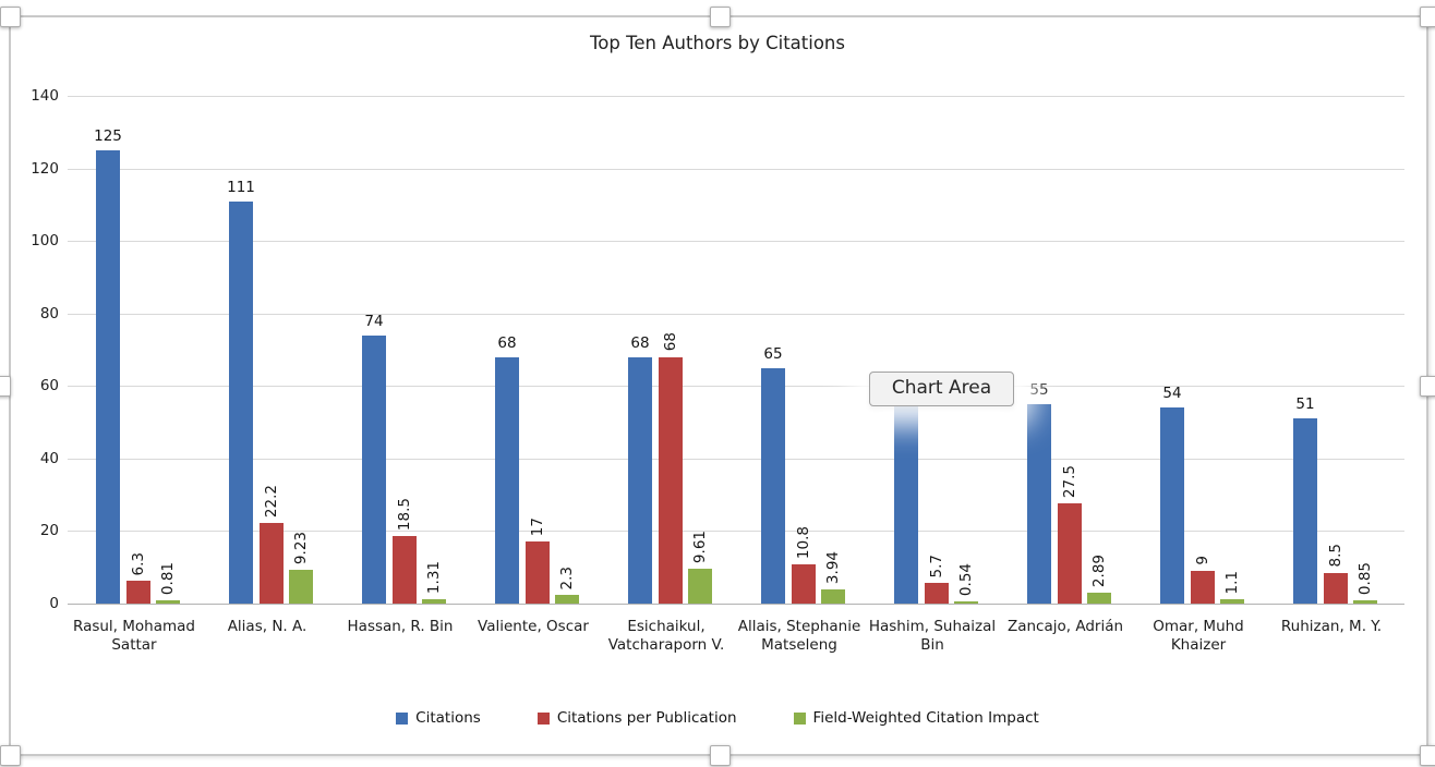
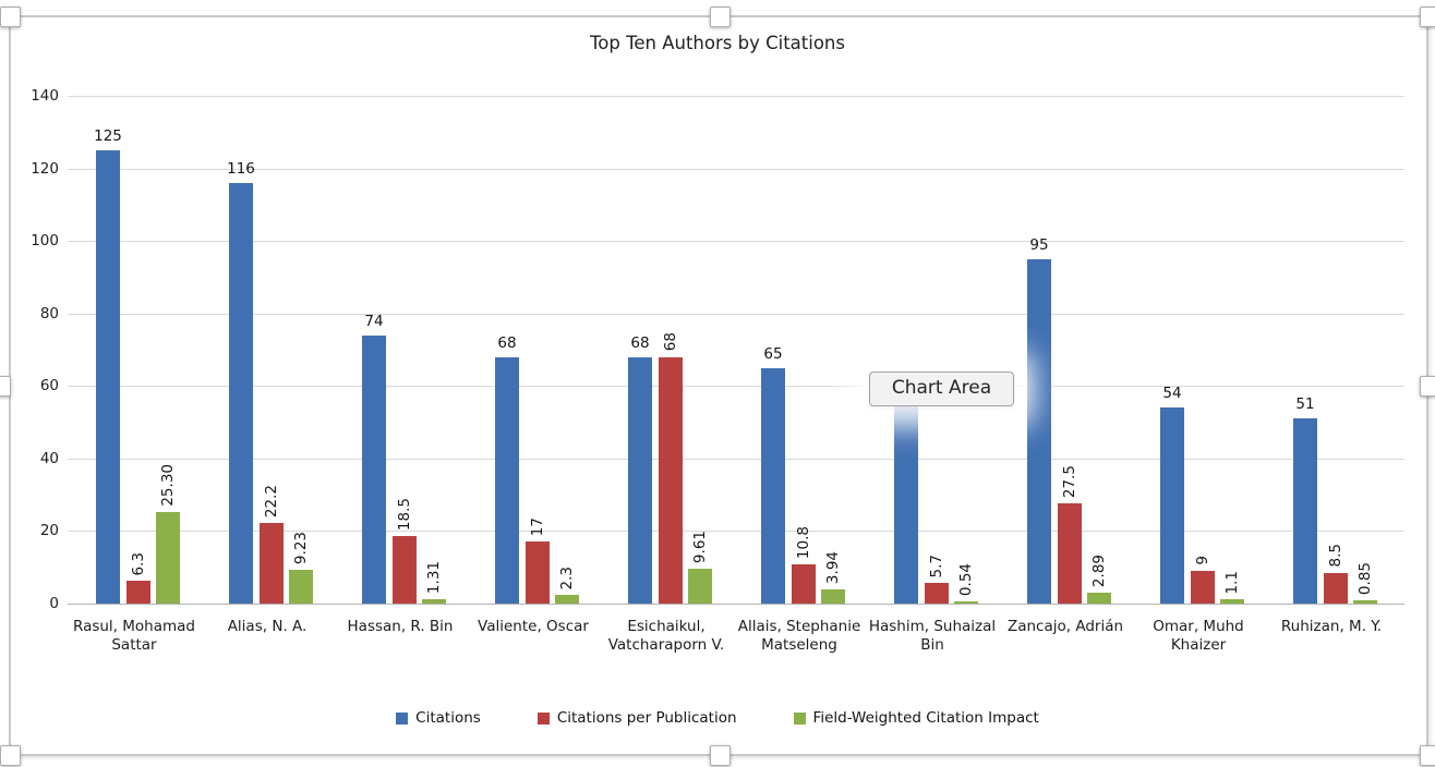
Field-Weighted Citation Impact/Rasul, Mohamad Sattar: 0.81 -> 25.30
Citations/Alias, N. A.: 111 -> 116
Citations/Zancajo, Adrián: 55 -> 95
